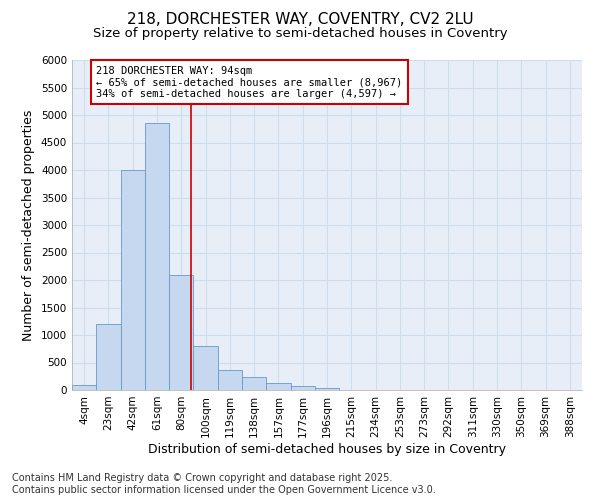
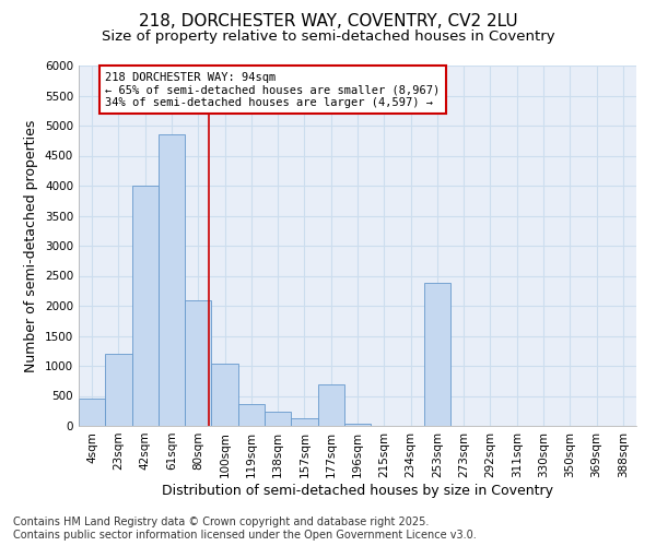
4sqm: 100 -> 460
100sqm: 800 -> 1040
177sqm: 80 -> 700
253sqm: 0 -> 2380
